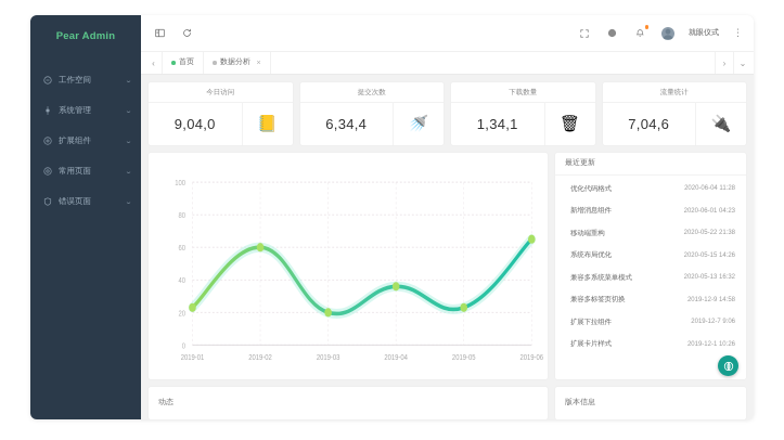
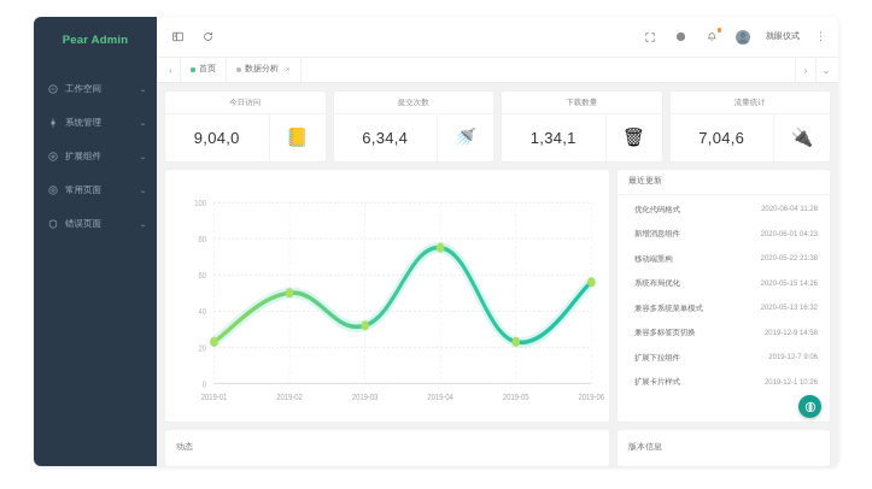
2019-02: 60 -> 50
2019-03: 20 -> 32
2019-04: 36 -> 75
2019-06: 65 -> 56
